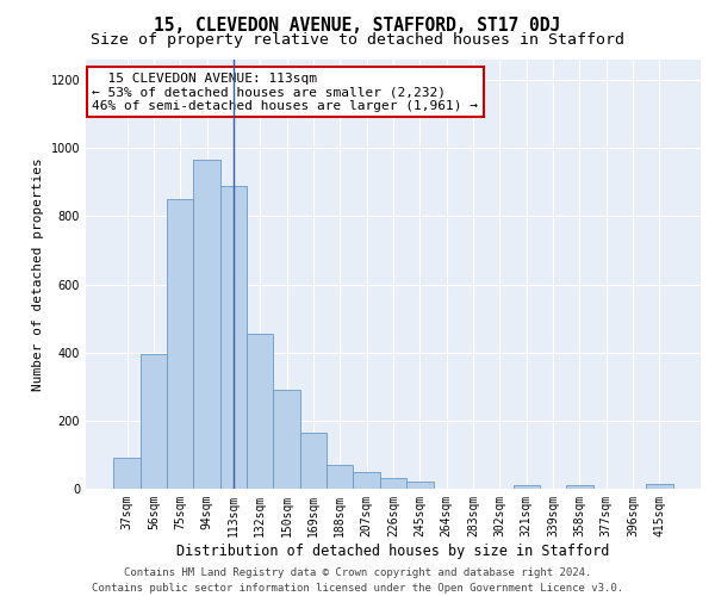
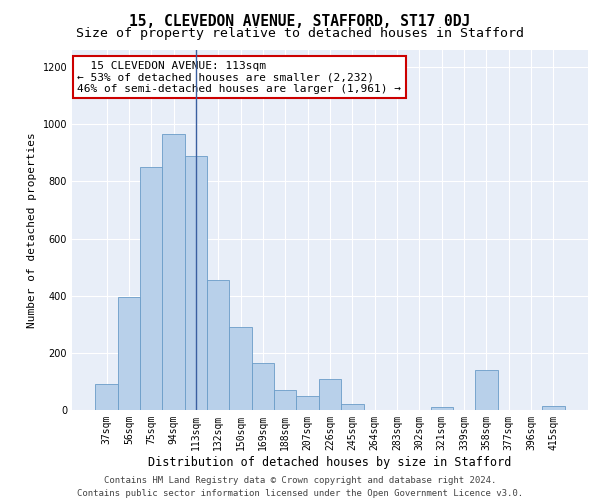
226sqm: 30 -> 110
358sqm: 10 -> 140
